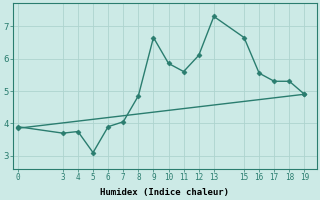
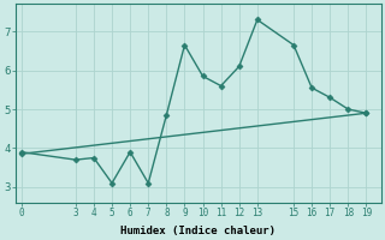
7: 4.05 -> 3.10
18: 5.30 -> 5.00
